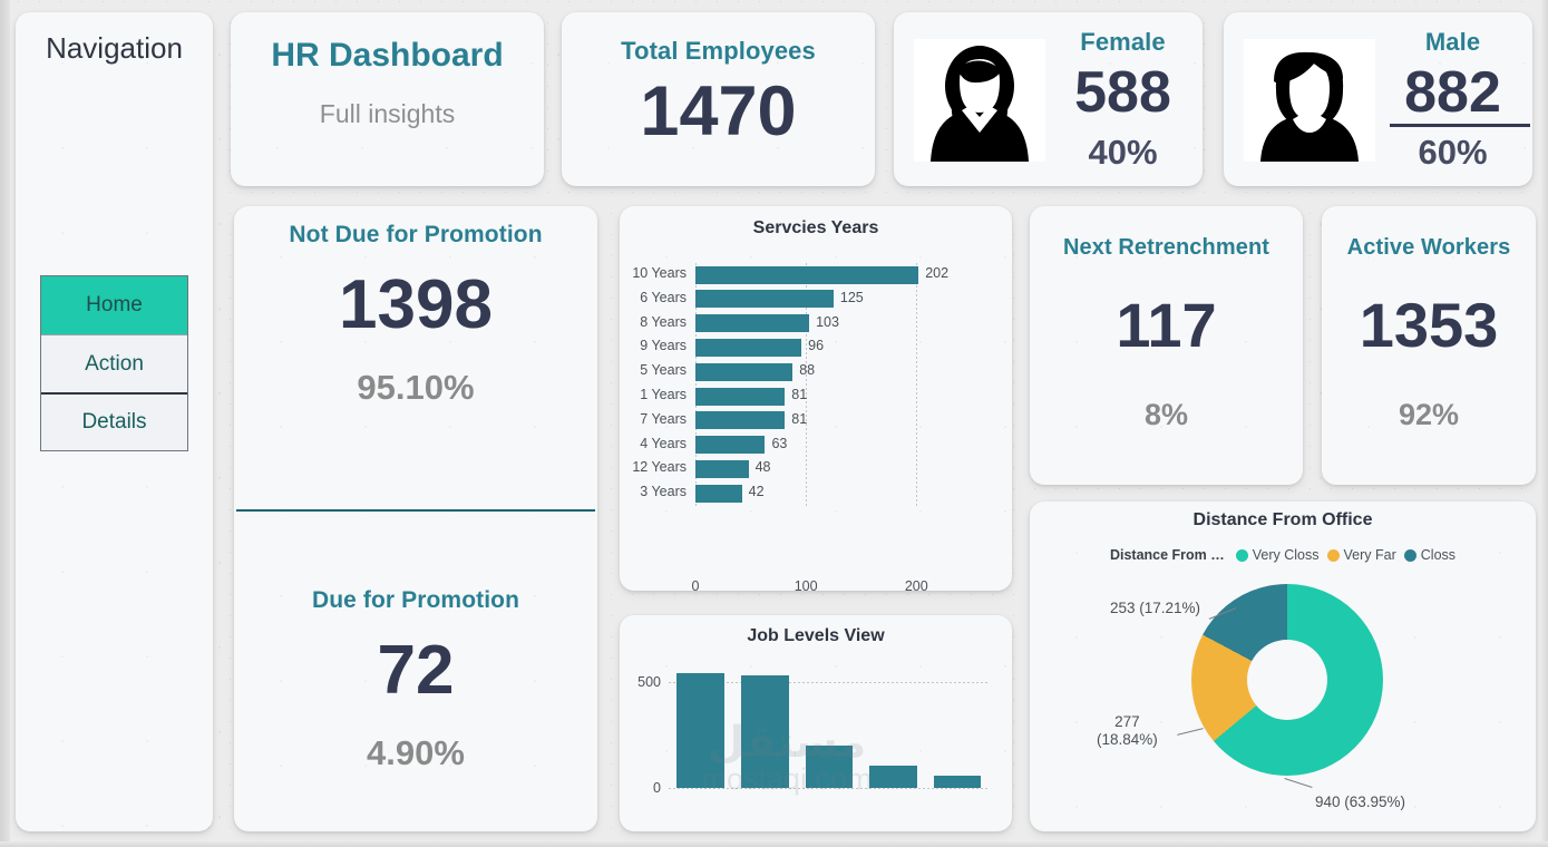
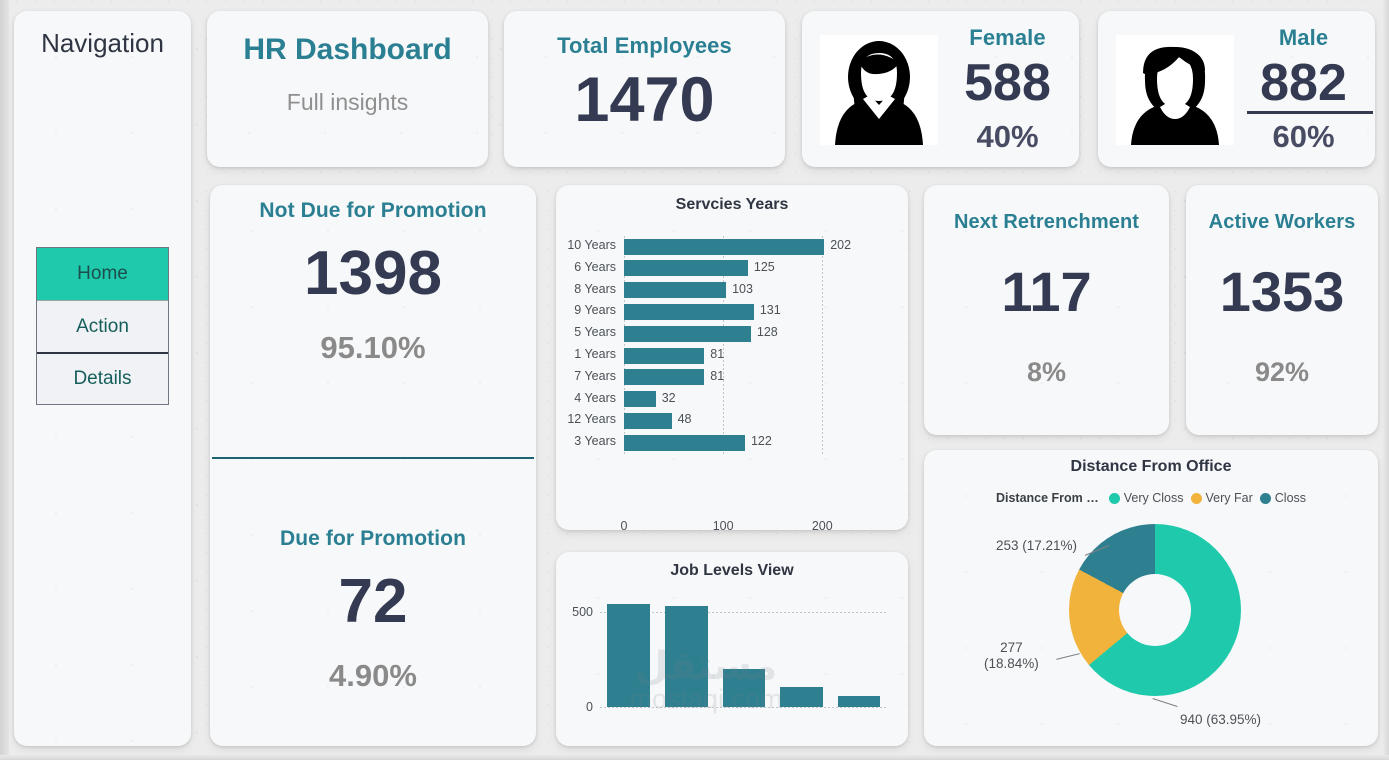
Servcies Years/9 Years: 96 -> 131
Servcies Years/5 Years: 88 -> 128
Servcies Years/4 Years: 63 -> 32
Servcies Years/3 Years: 42 -> 122
